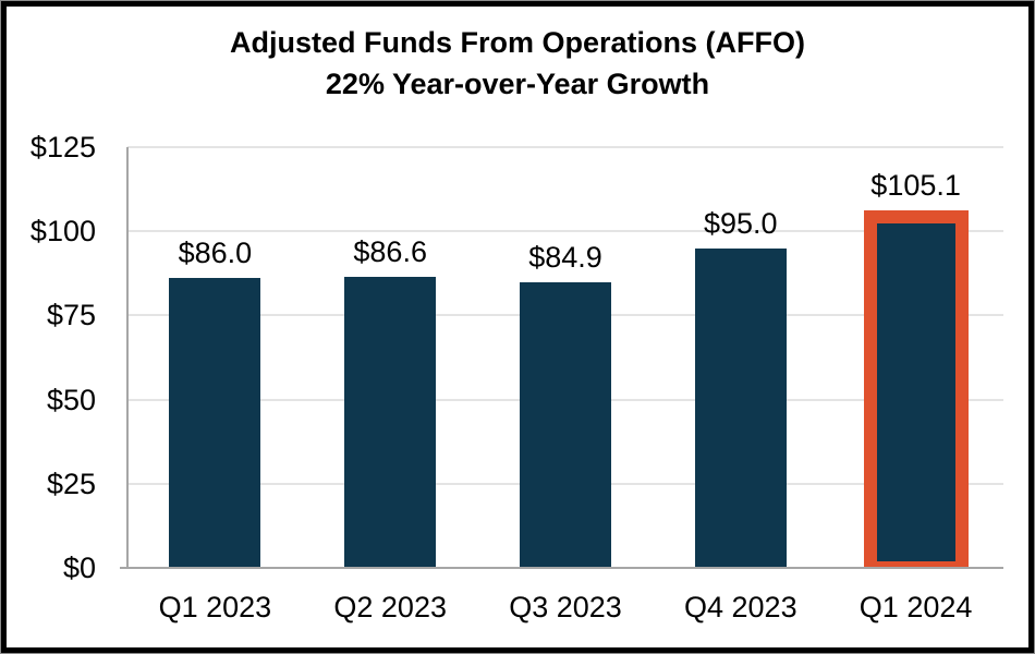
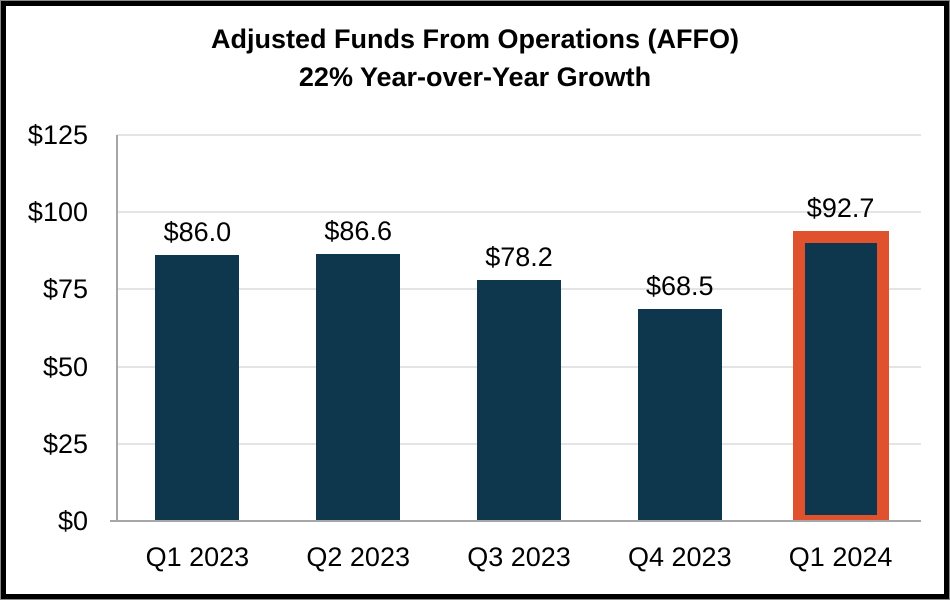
Q3 2023: $84.9 -> $78.2
Q4 2023: $95.0 -> $68.5
Q1 2024: $105.1 -> $92.7
